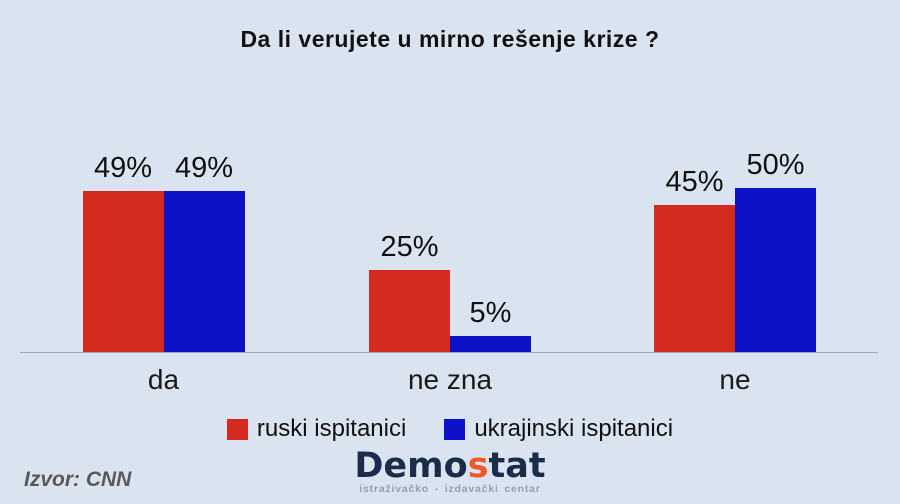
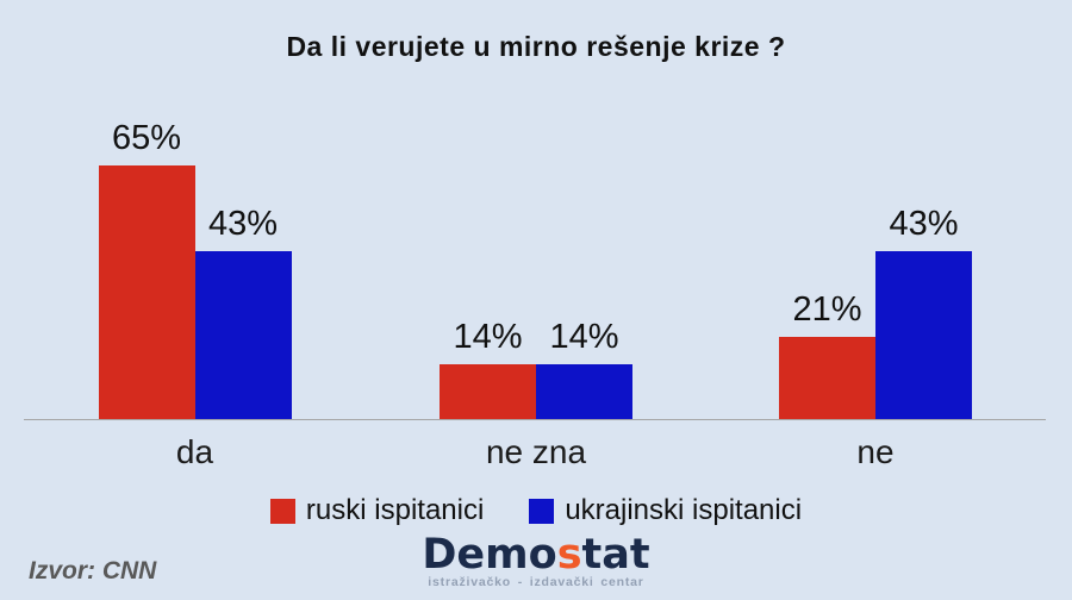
ruski ispitanici/da: 49% -> 65%
ukrajinski ispitanici/da: 49% -> 43%
ruski ispitanici/ne zna: 25% -> 14%
ukrajinski ispitanici/ne zna: 5% -> 14%
ruski ispitanici/ne: 45% -> 21%
ukrajinski ispitanici/ne: 50% -> 43%
